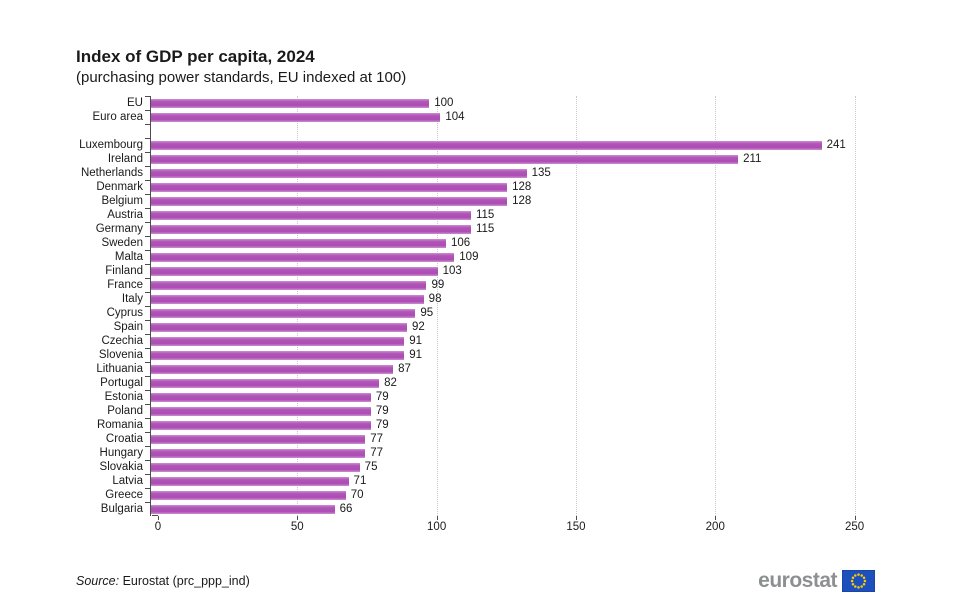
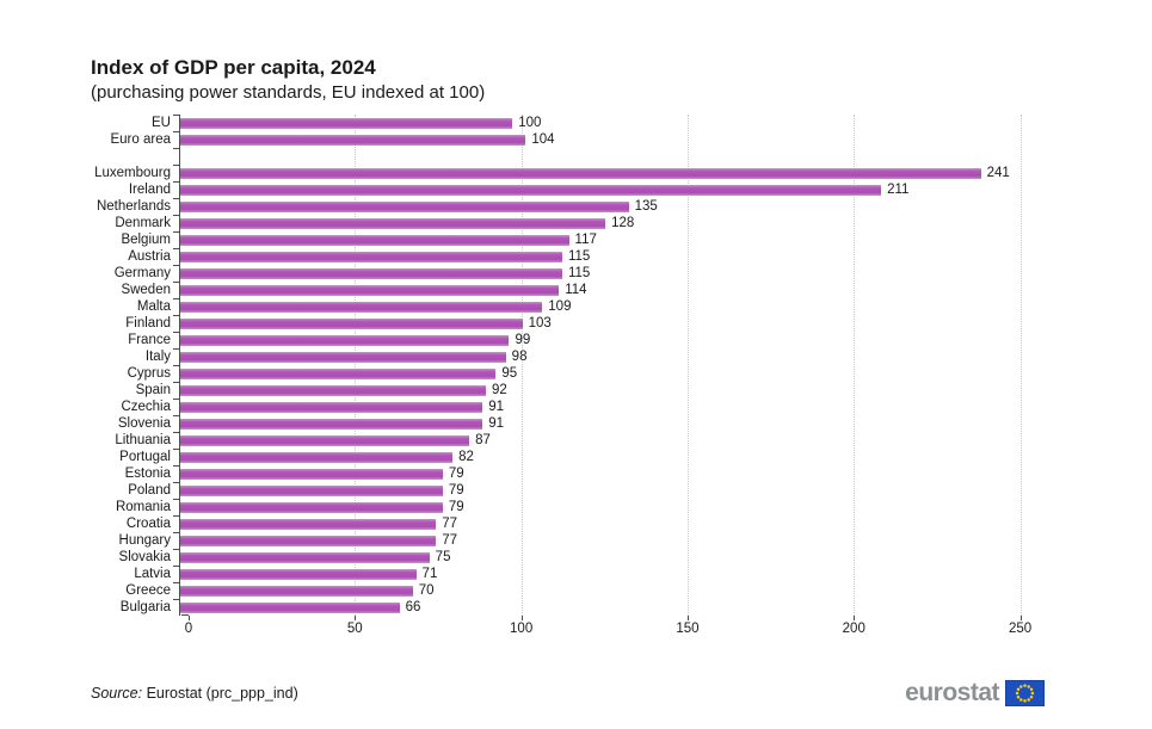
Belgium: 128 -> 117
Sweden: 106 -> 114
